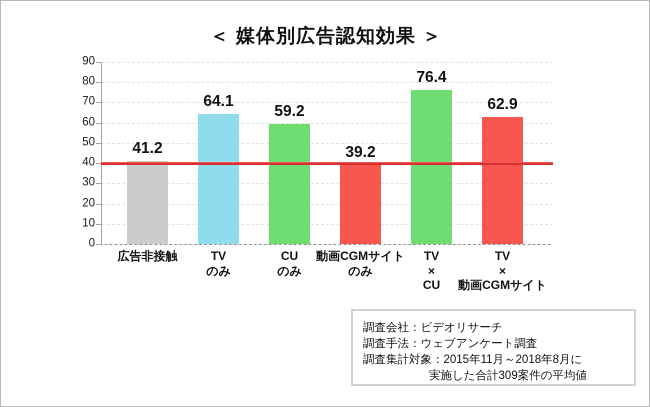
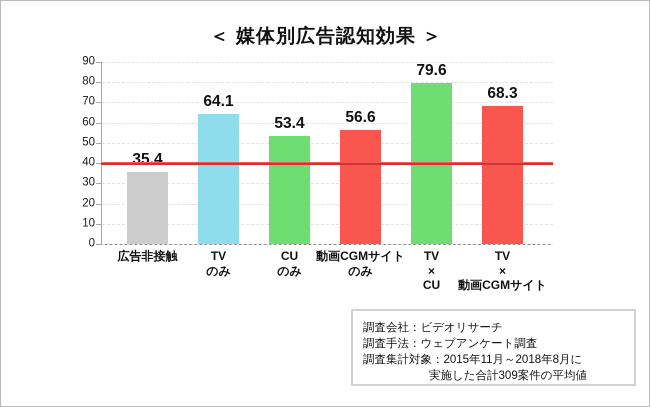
広告非接触: 41.2 -> 35.4
CU のみ: 59.2 -> 53.4
動画CGMサイト のみ: 39.2 -> 56.6
TV × CU: 76.4 -> 79.6
TV × 動画CGMサイト: 62.9 -> 68.3
